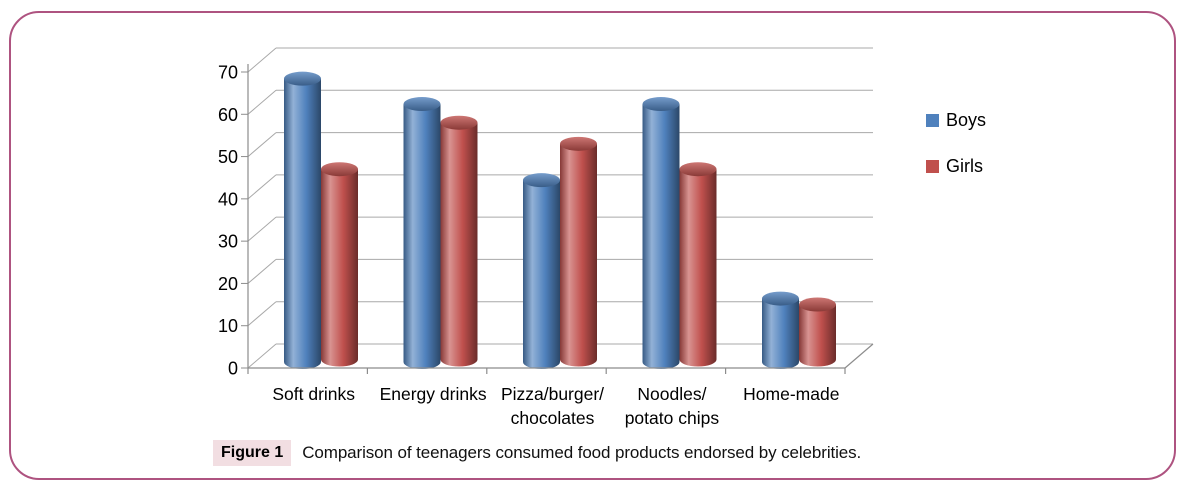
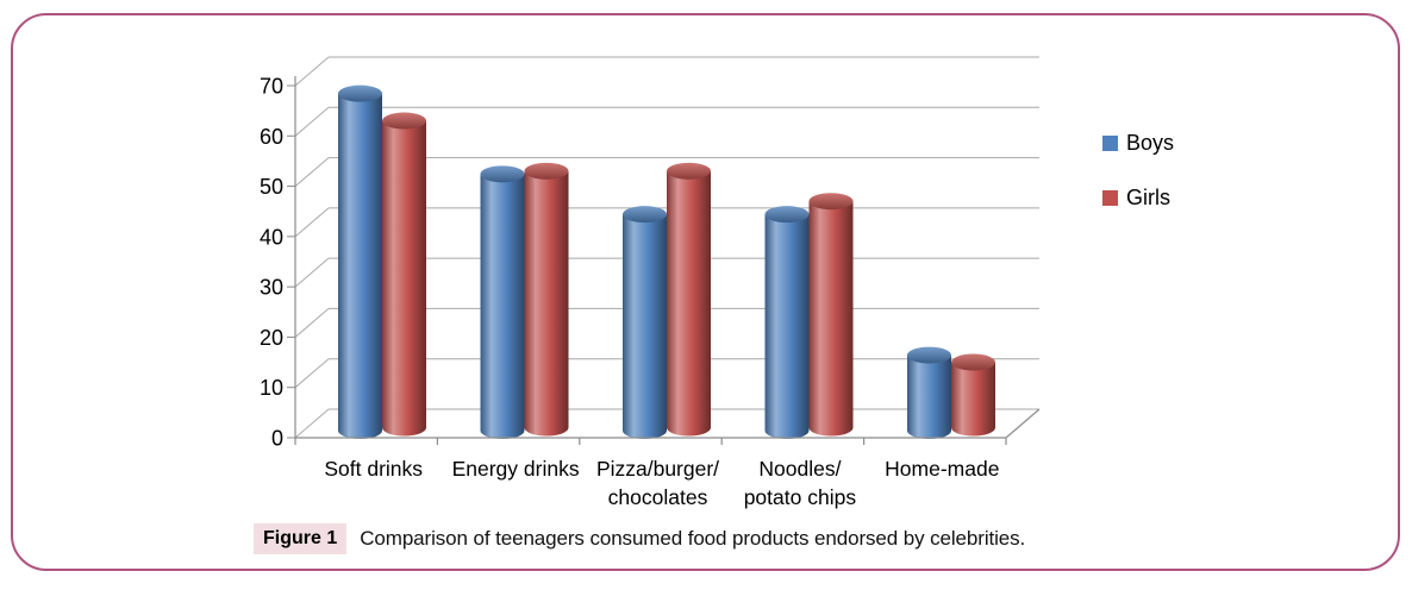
Girls/Soft drinks: 45 -> 61
Boys/Energy drinks: 61 -> 51
Girls/Energy drinks: 56 -> 51
Boys/Noodles/potato chips: 61 -> 43
